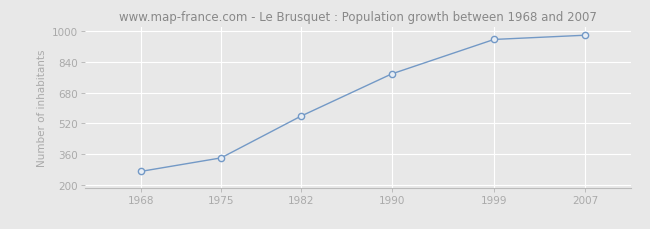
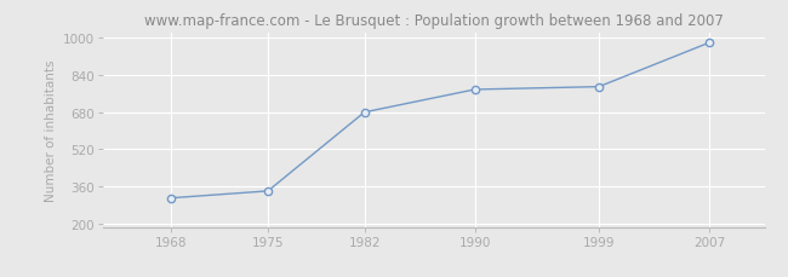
1968: 270 -> 310
1982: 560 -> 680
1999: 960 -> 790
